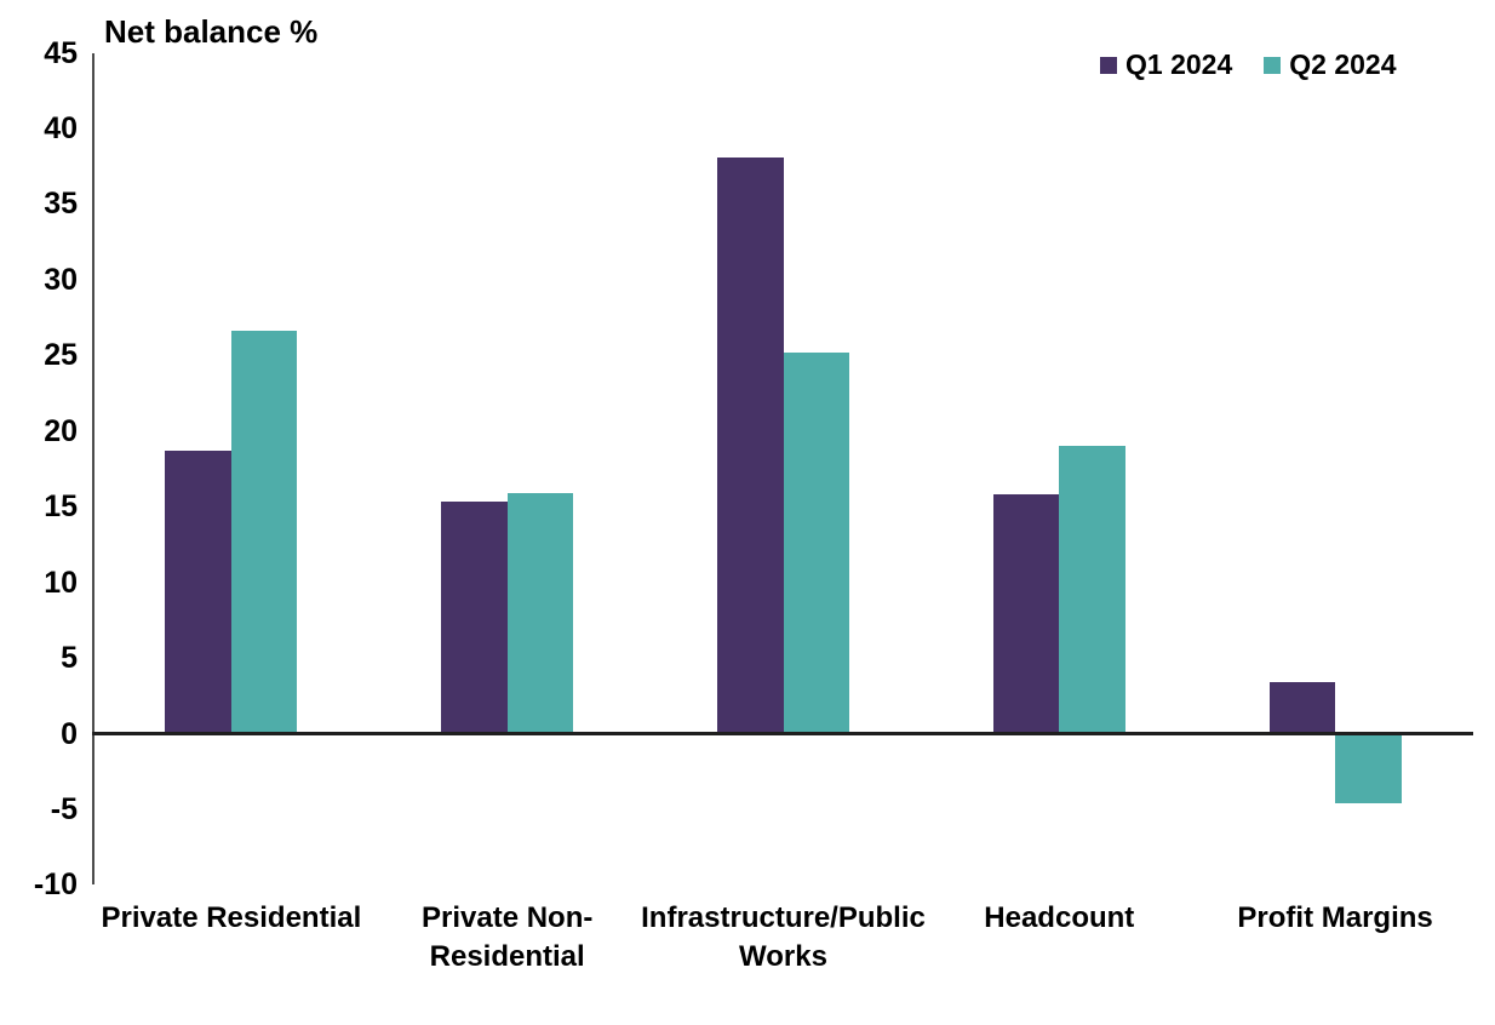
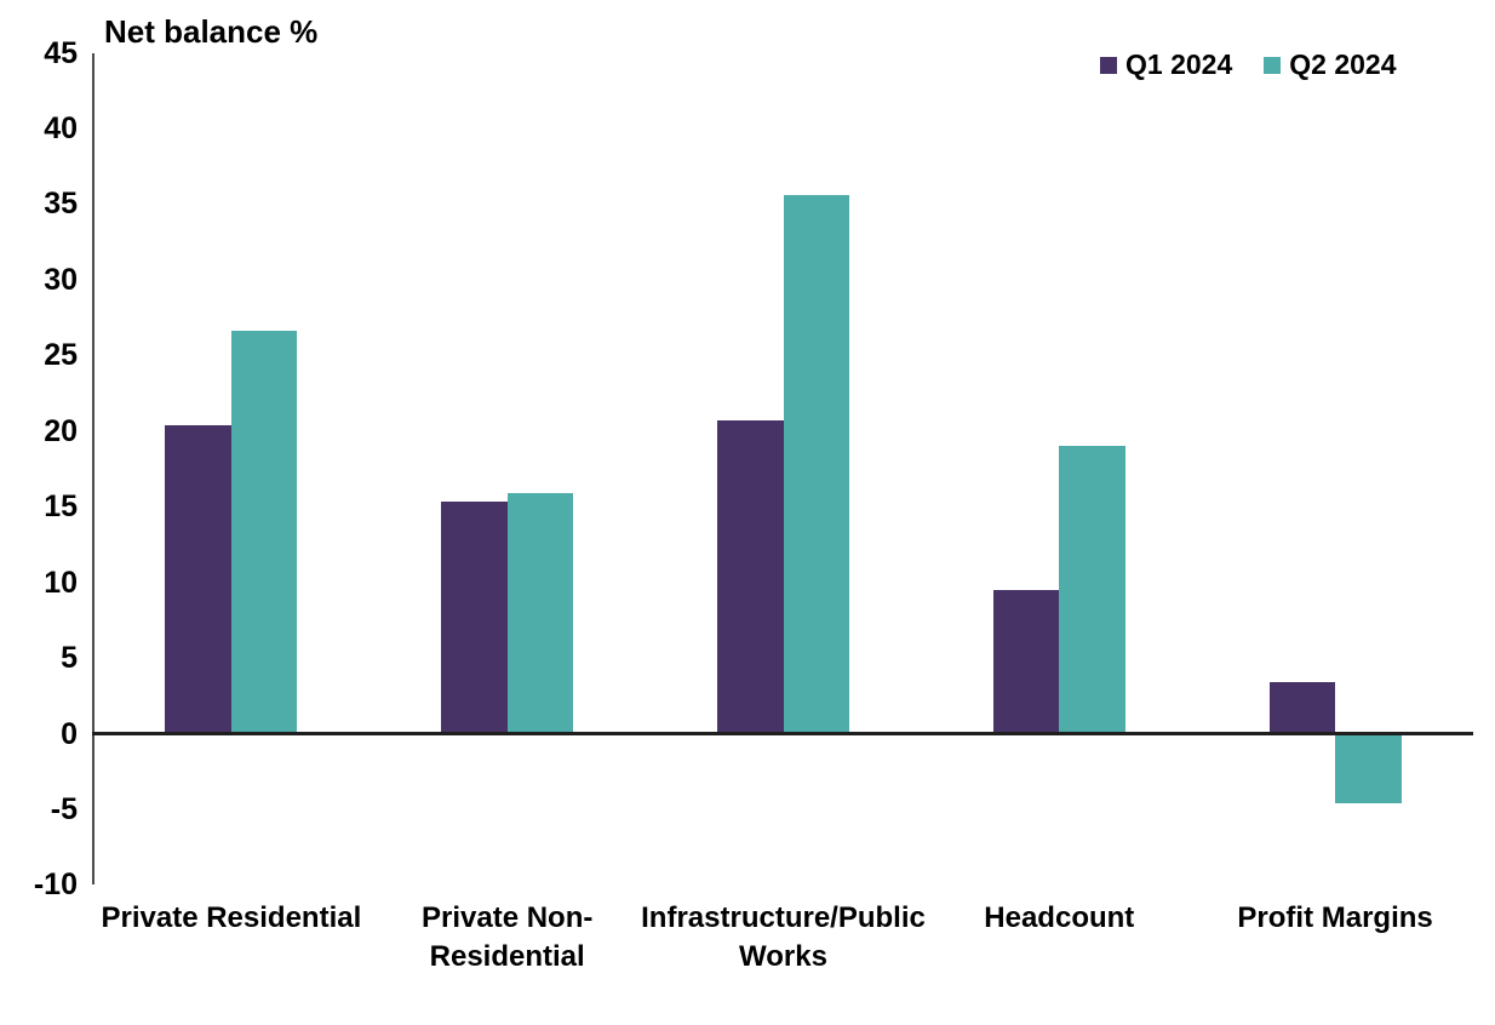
Q1 2024/Private Residential: 18.7 -> 20.4
Q1 2024/Infrastructure/Public Works: 38.1 -> 20.7
Q2 2024/Infrastructure/Public Works: 25.2 -> 35.6
Q1 2024/Headcount: 15.8 -> 9.5
